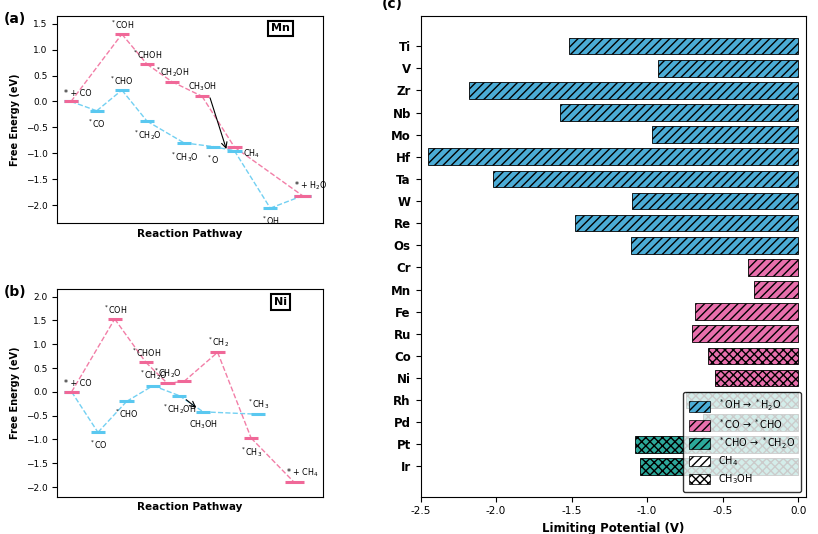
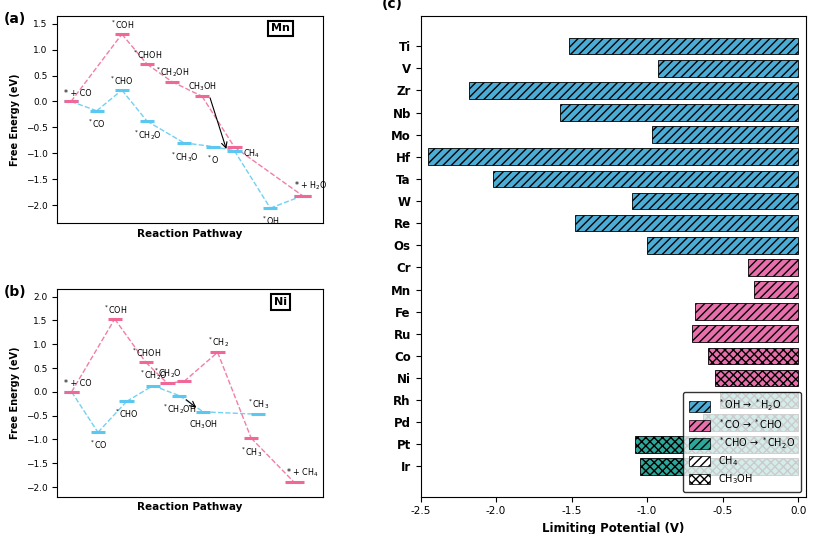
Os: -1.11 -> -1.00
Rh: -0.74 -> -0.52
